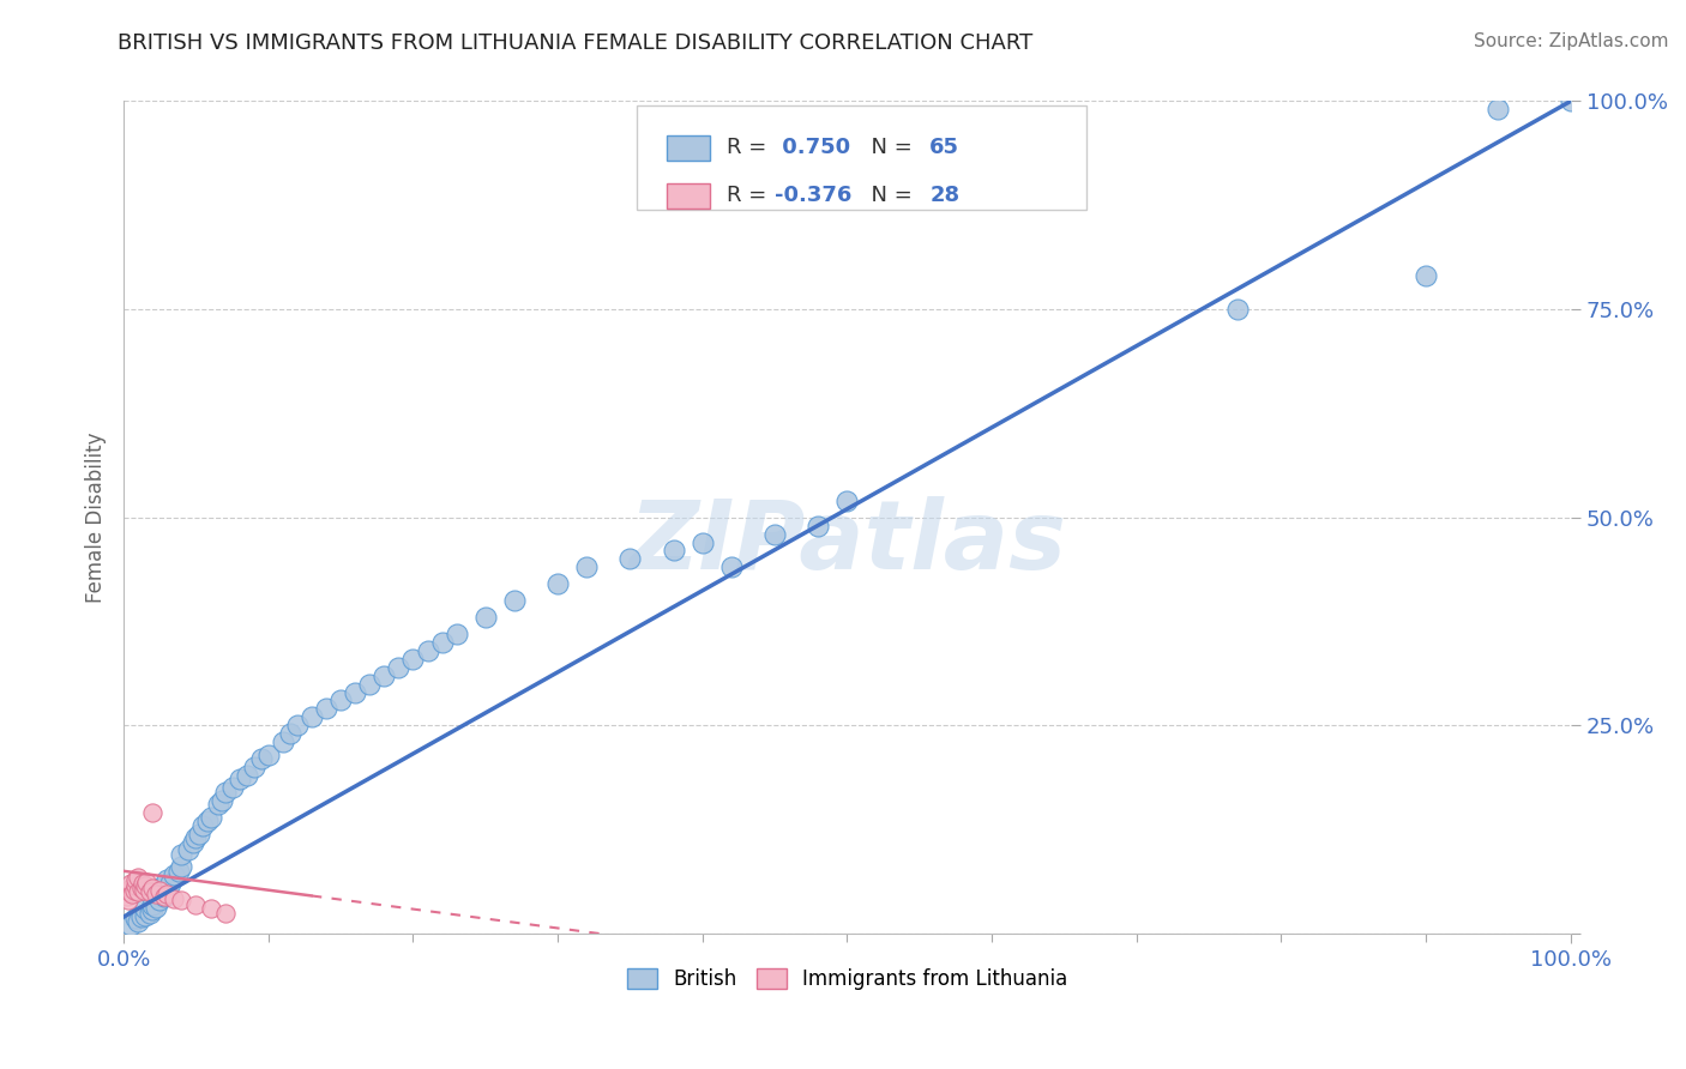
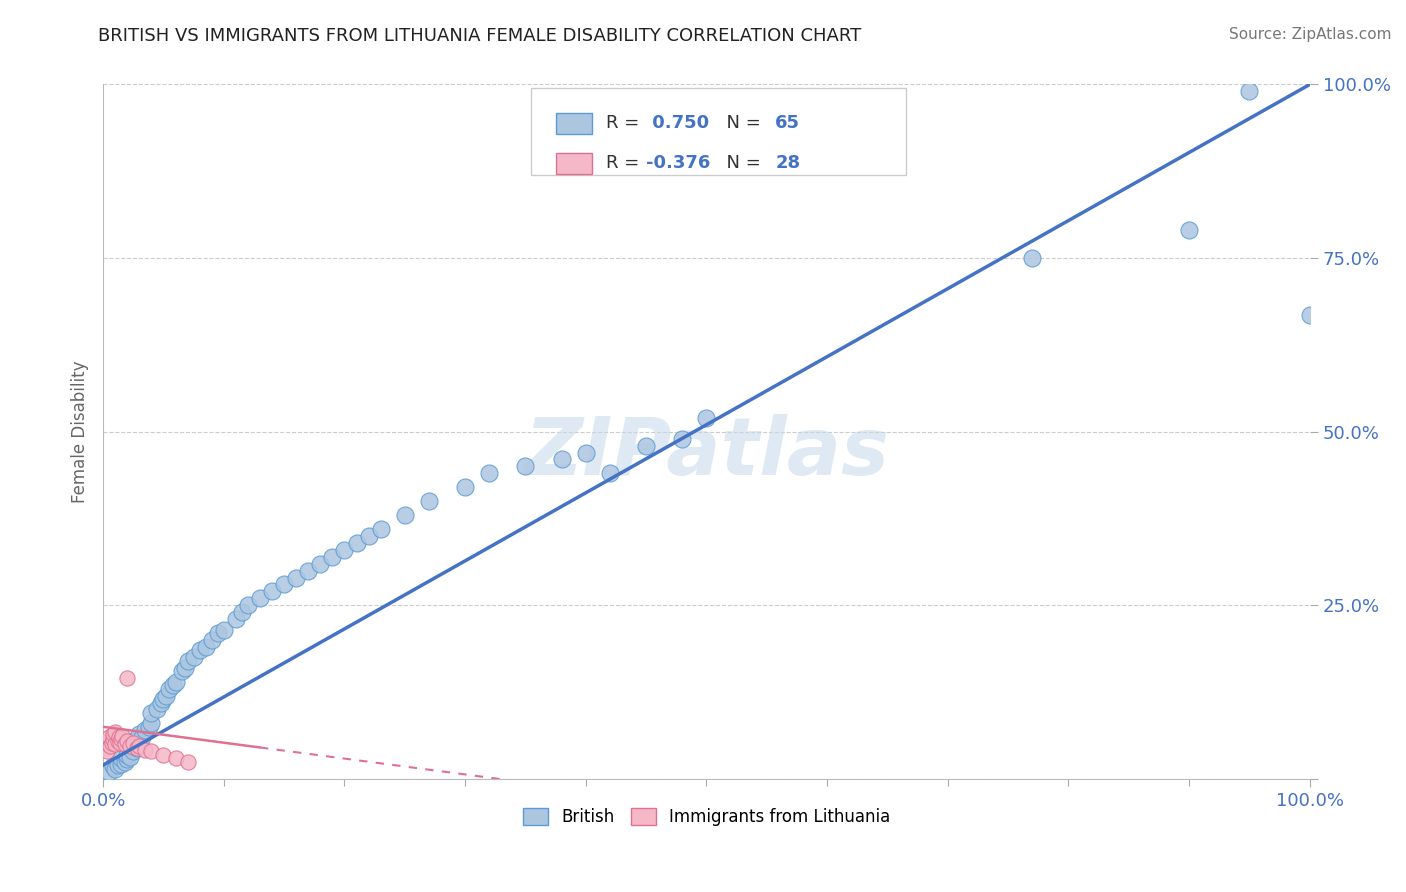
British/100.0%: 100.0% -> 66.8%
